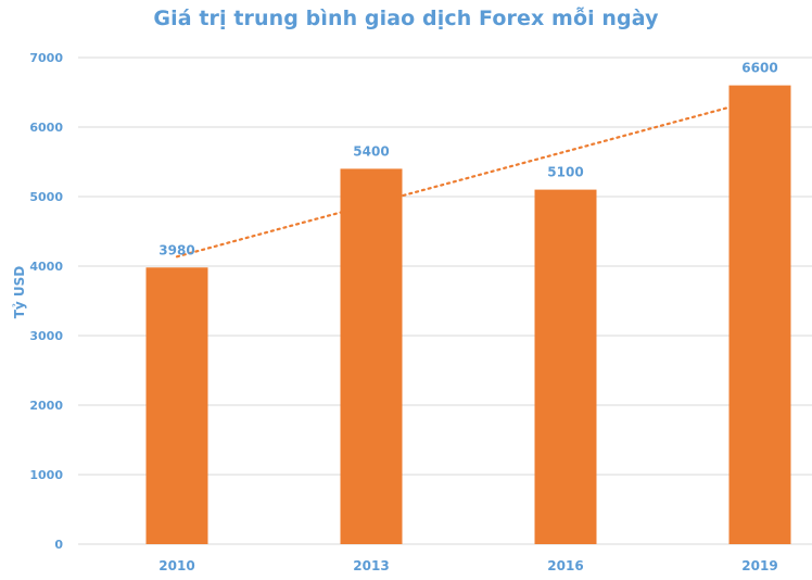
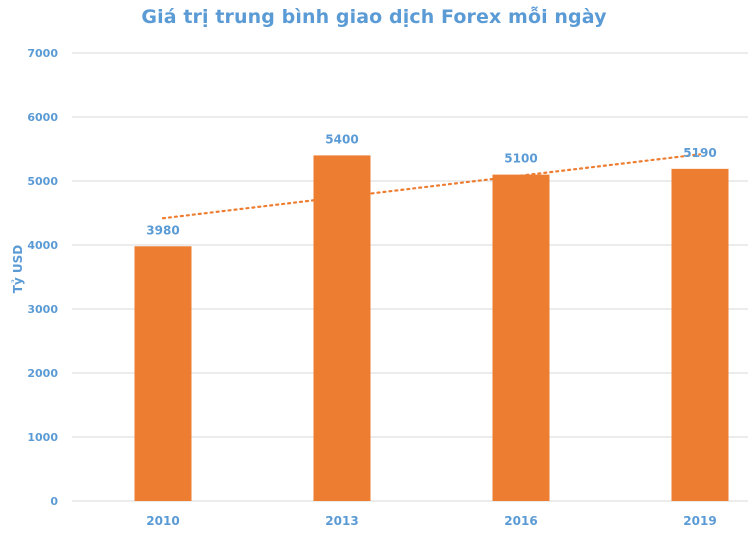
2019: 6600 -> 5190
